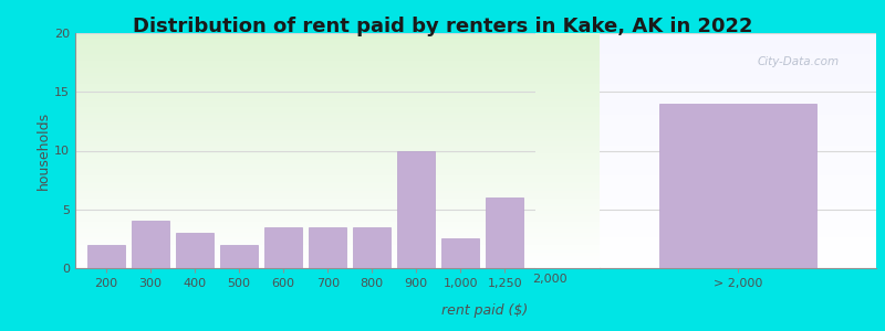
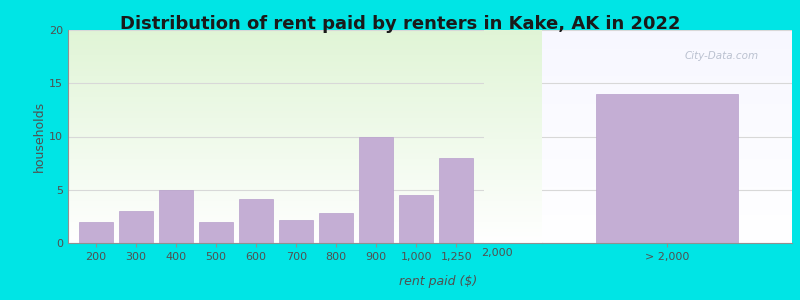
300: 4.0 -> 3.0
400: 3.0 -> 5.0
600: 3.5 -> 4.1
700: 3.5 -> 2.2
800: 3.5 -> 2.8
1,000: 2.5 -> 4.5
1,250: 6.0 -> 8.0
